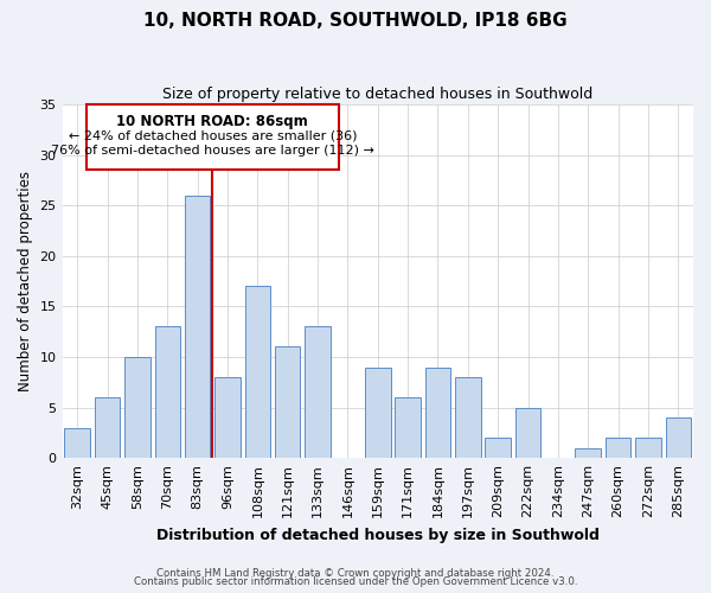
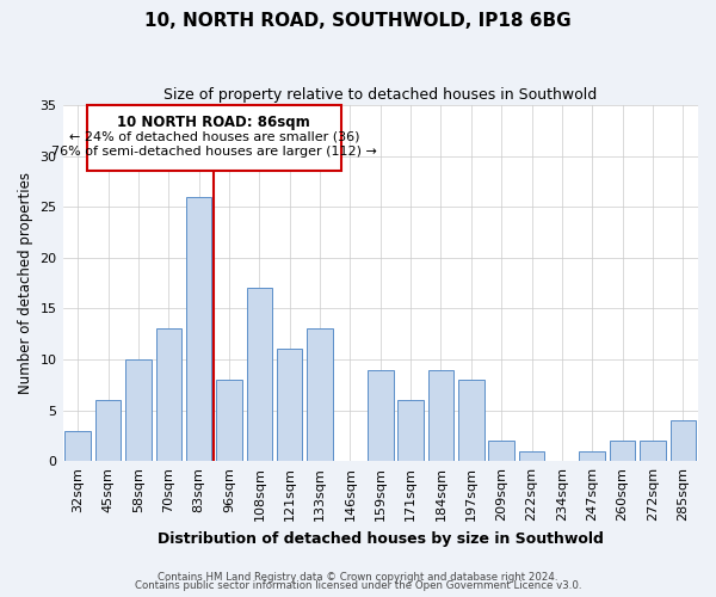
222sqm: 5 -> 1
